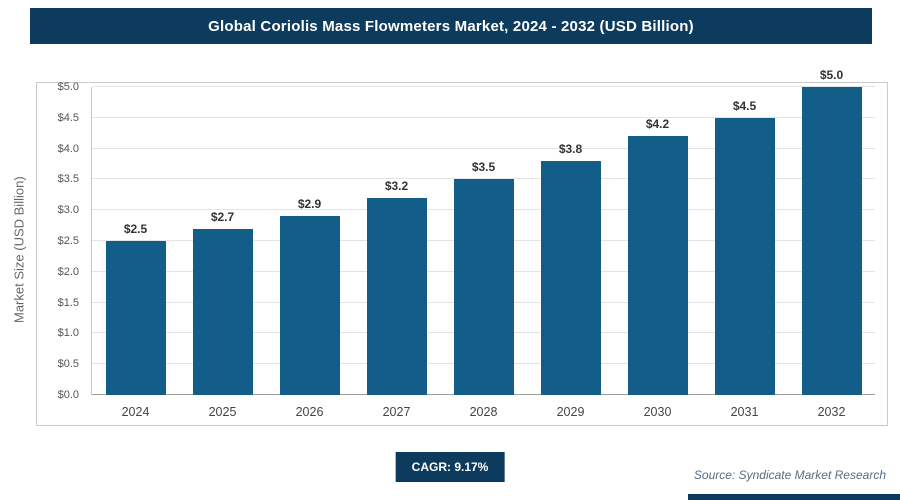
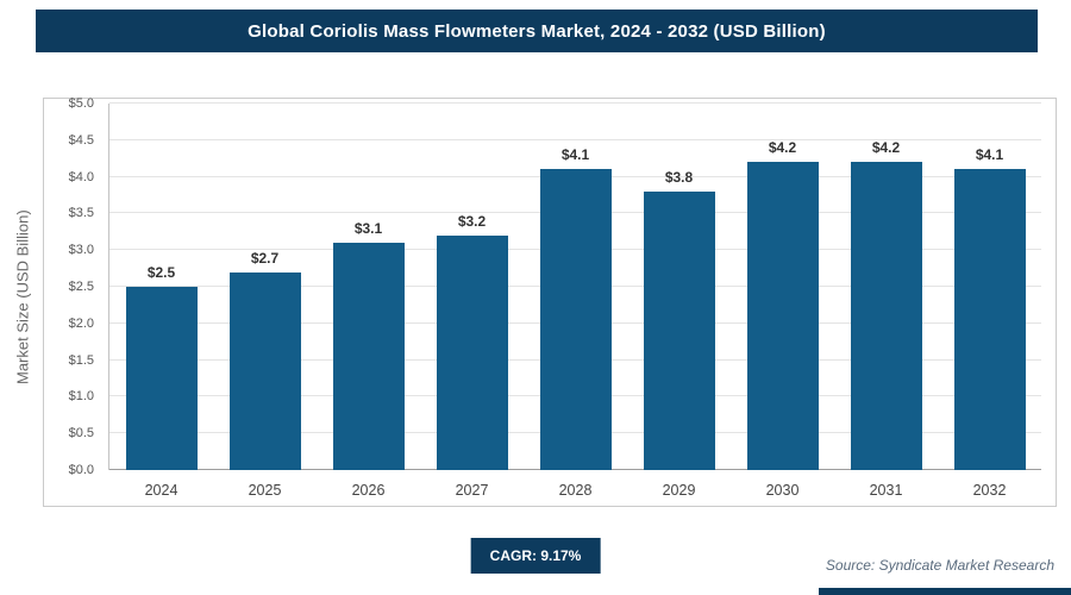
2026: $2.9 -> $3.1
2028: $3.5 -> $4.1
2031: $4.5 -> $4.2
2032: $5.0 -> $4.1
